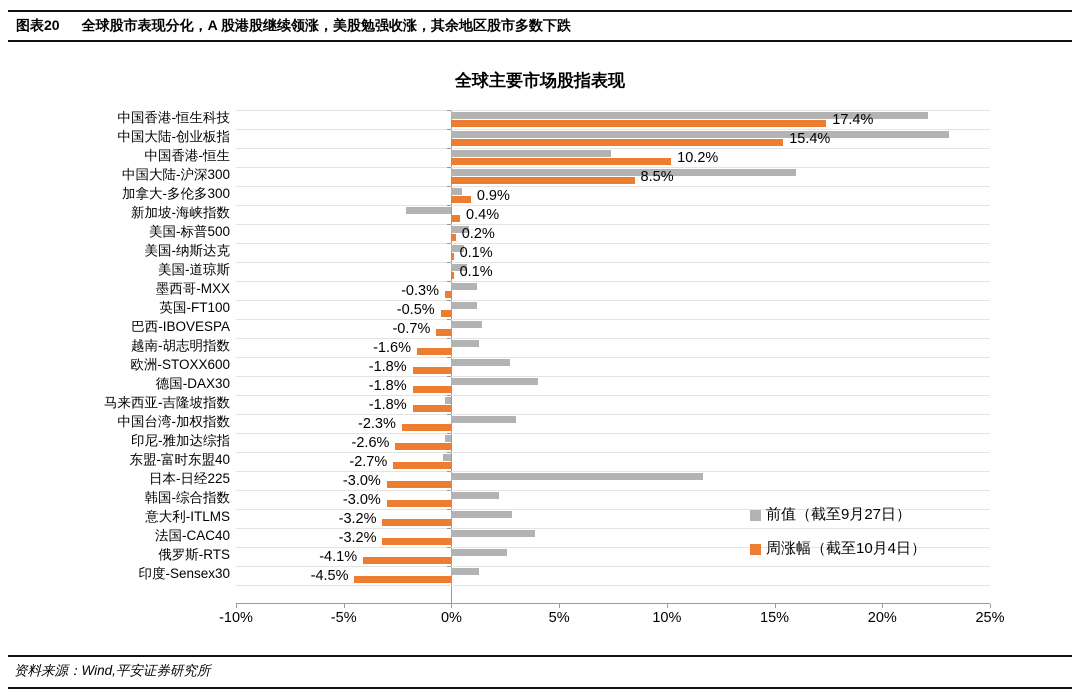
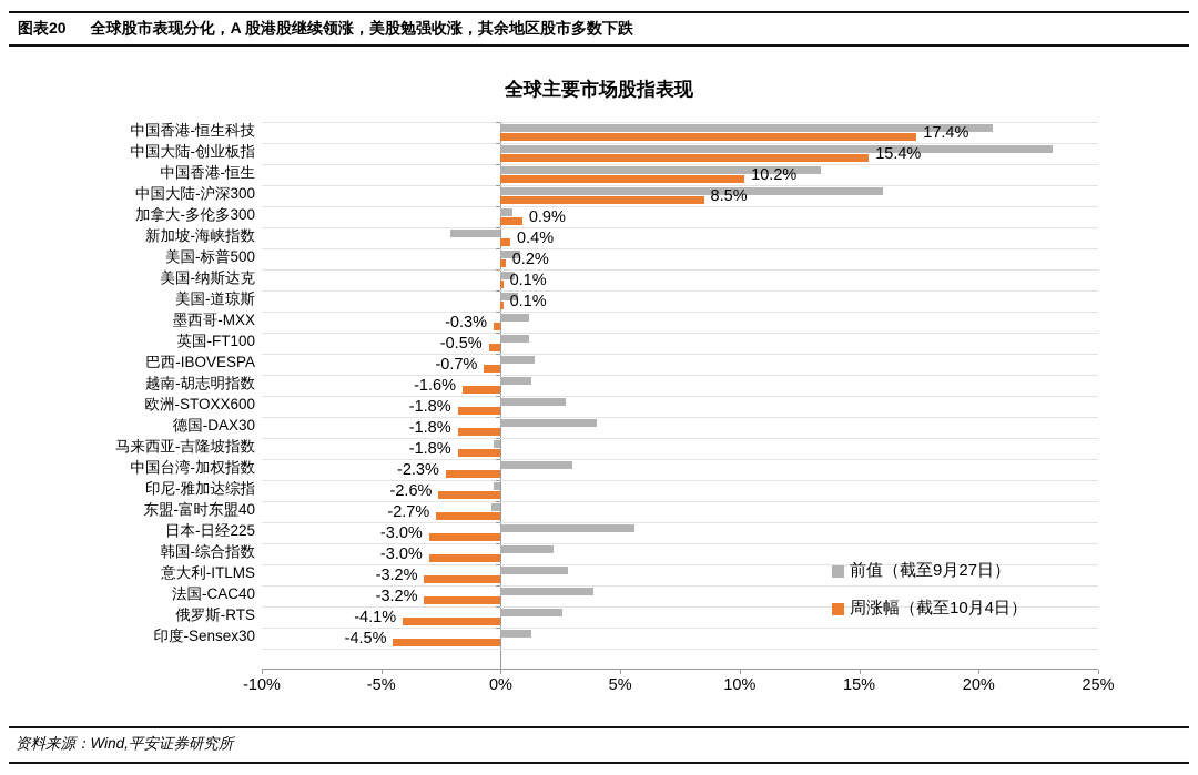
前值（截至9月27日）/中国香港-恒生科技: 22.1% -> 20.6%
前值（截至9月27日）/中国香港-恒生: 7.4% -> 13.4%
前值（截至9月27日）/日本-日经225: 11.7% -> 5.6%
